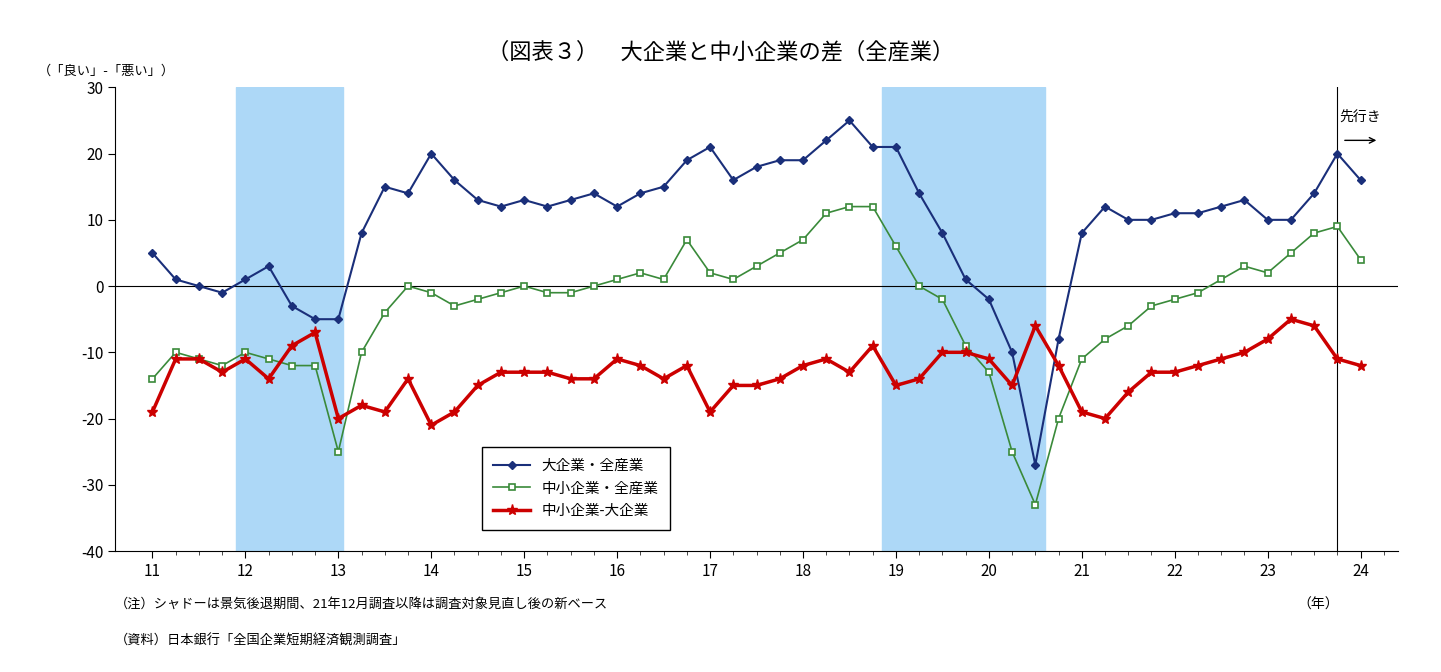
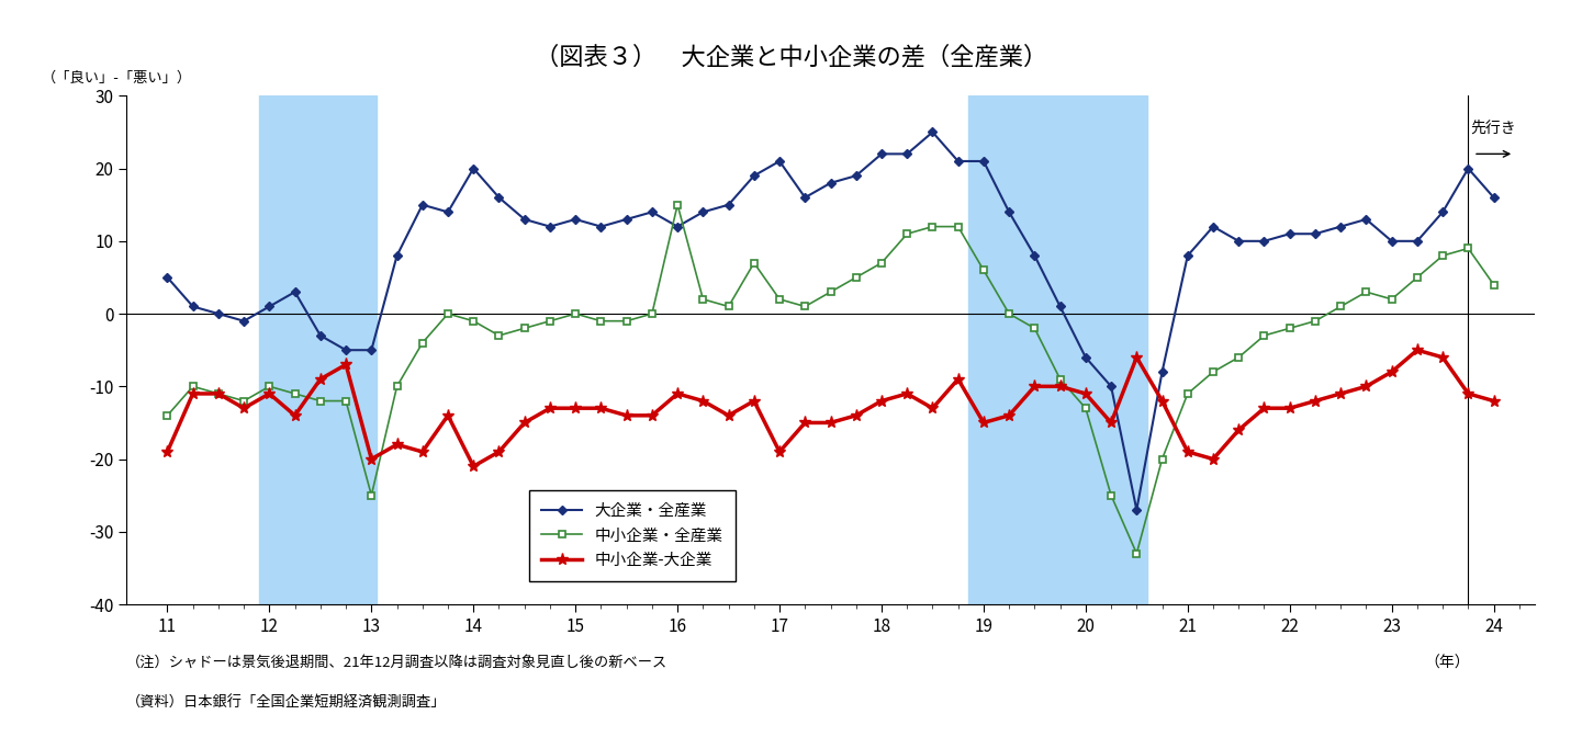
中小企業・全産業/16: 1 -> 15
大企業・全産業/18: 19 -> 22
大企業・全産業/20: -2 -> -6
